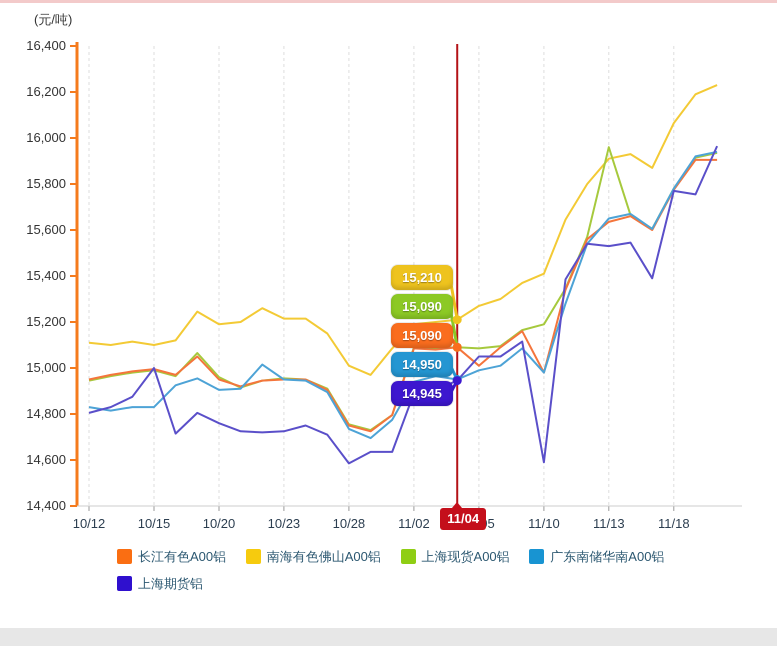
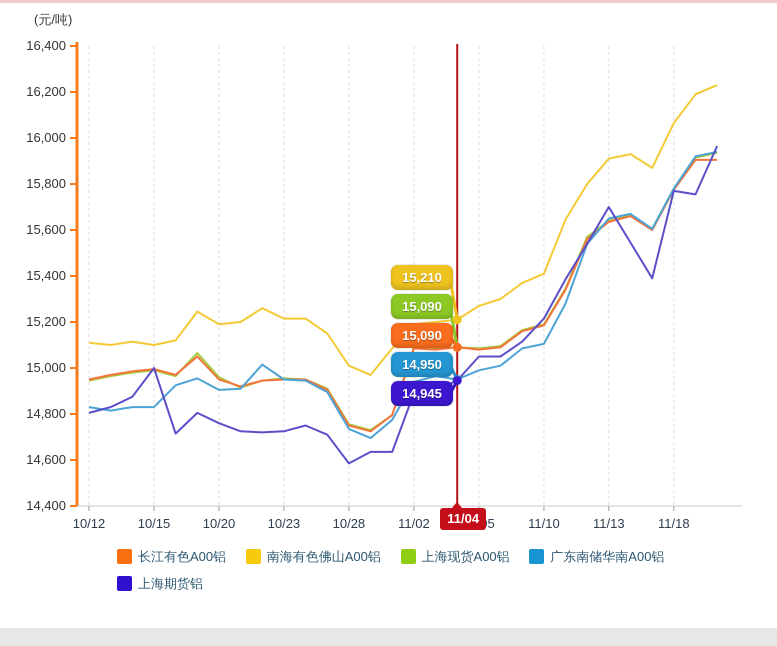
长江有色A00铝/11/05: 15010 -> 15080
长江有色A00铝/11/10: 14980 -> 15180
广东南储华南A00铝/11/10: 14980 -> 15100
上海期货铝/11/10: 14590 -> 15220
上海现货A00铝/11/13: 15960 -> 15640
上海期货铝/11/13: 15530 -> 15700
